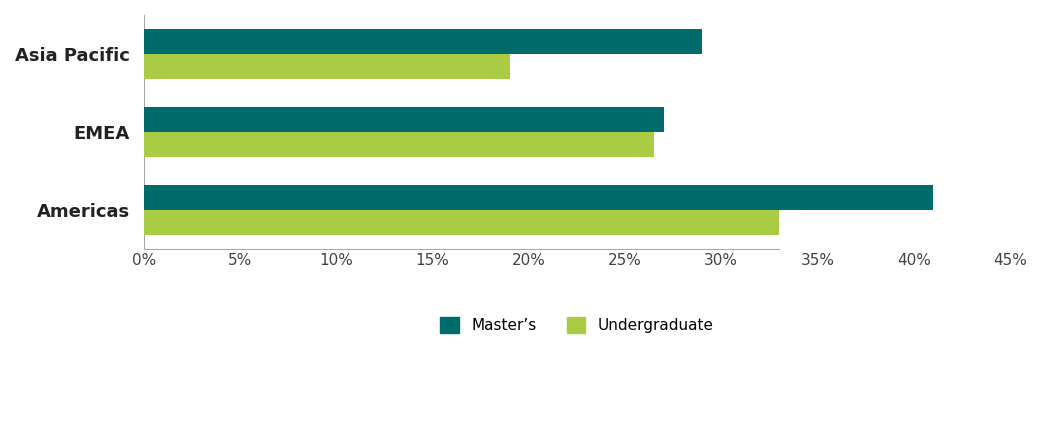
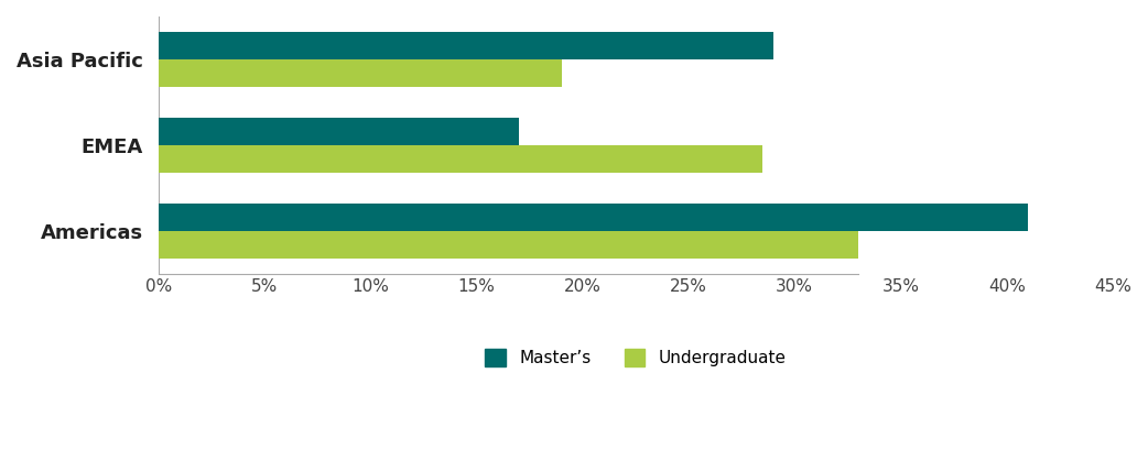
Master’s/EMEA: 27% -> 17%
Undergraduate/EMEA: 26.5% -> 28.5%
